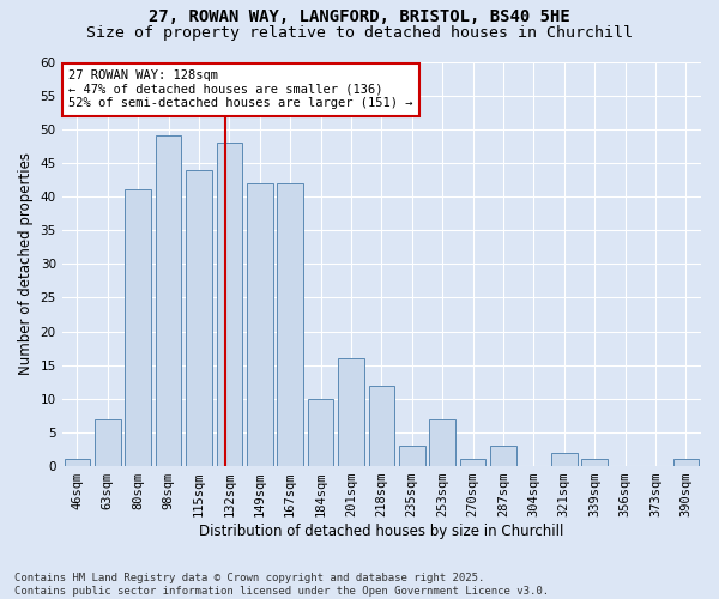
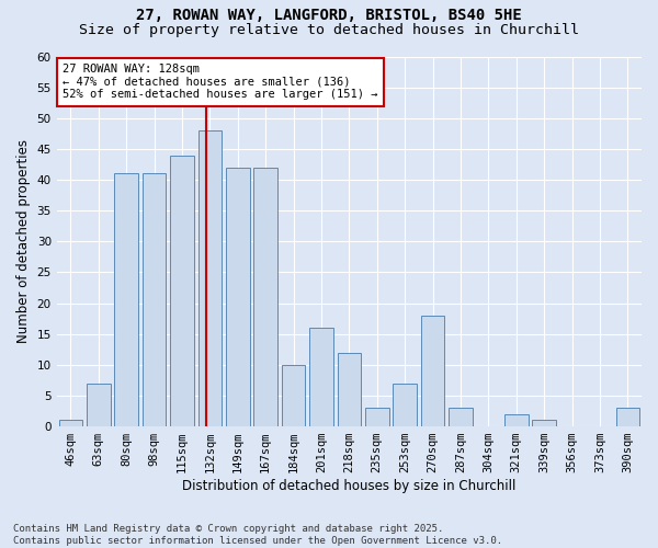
98sqm: 49 -> 41
270sqm: 1 -> 18
390sqm: 1 -> 3
